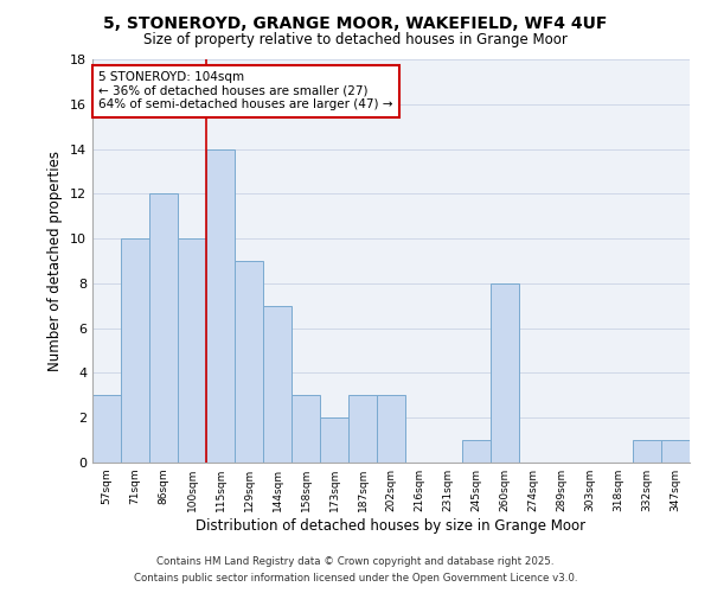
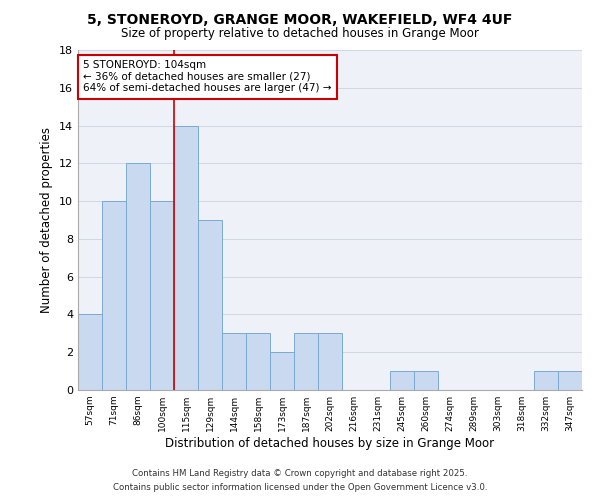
57sqm: 3 -> 4
144sqm: 7 -> 3
260sqm: 8 -> 1
